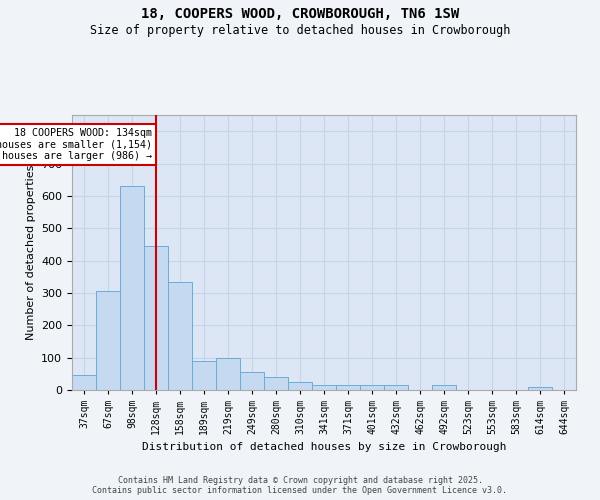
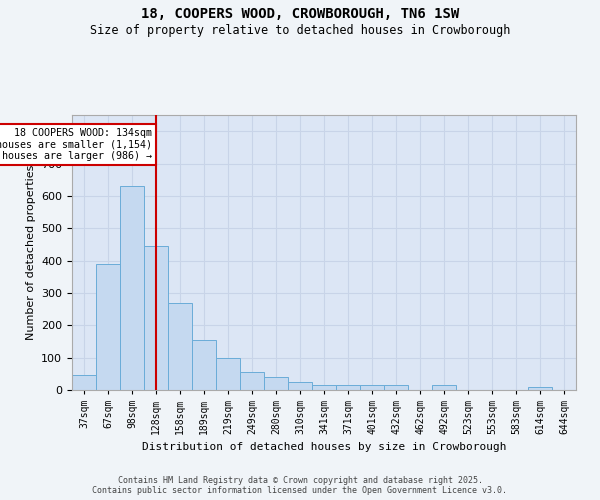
67sqm: 305 -> 390
158sqm: 335 -> 270
189sqm: 90 -> 155
